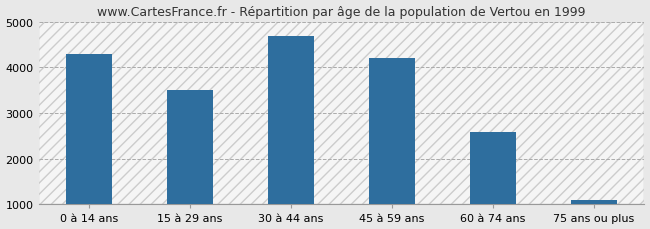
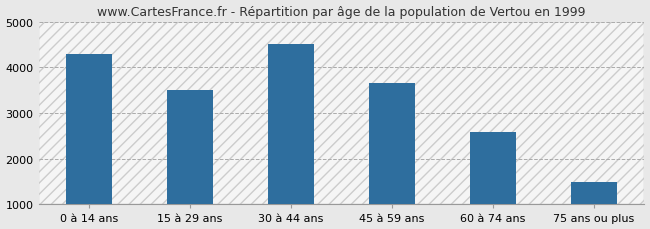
30 à 44 ans: 4680 -> 4500
45 à 59 ans: 4200 -> 3650
75 ans ou plus: 1090 -> 1500
